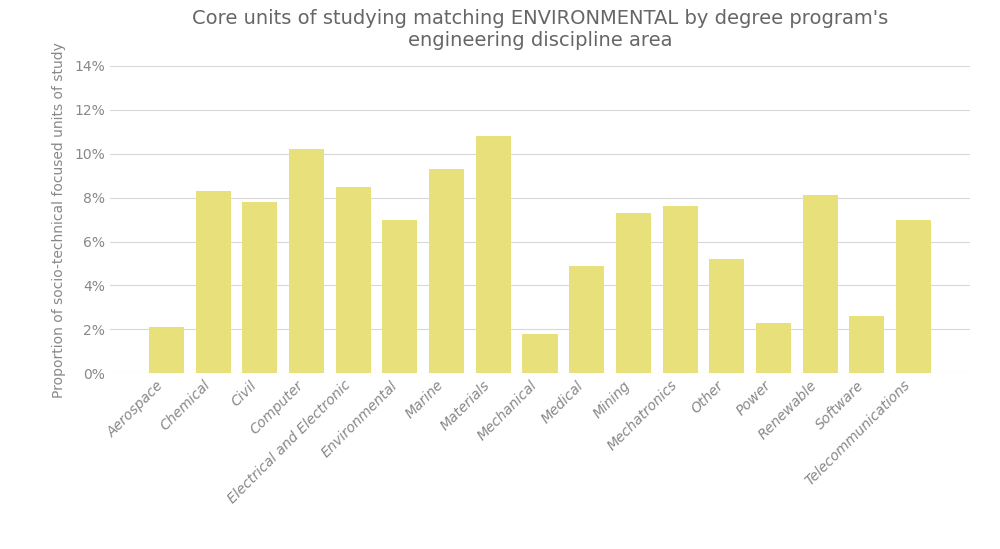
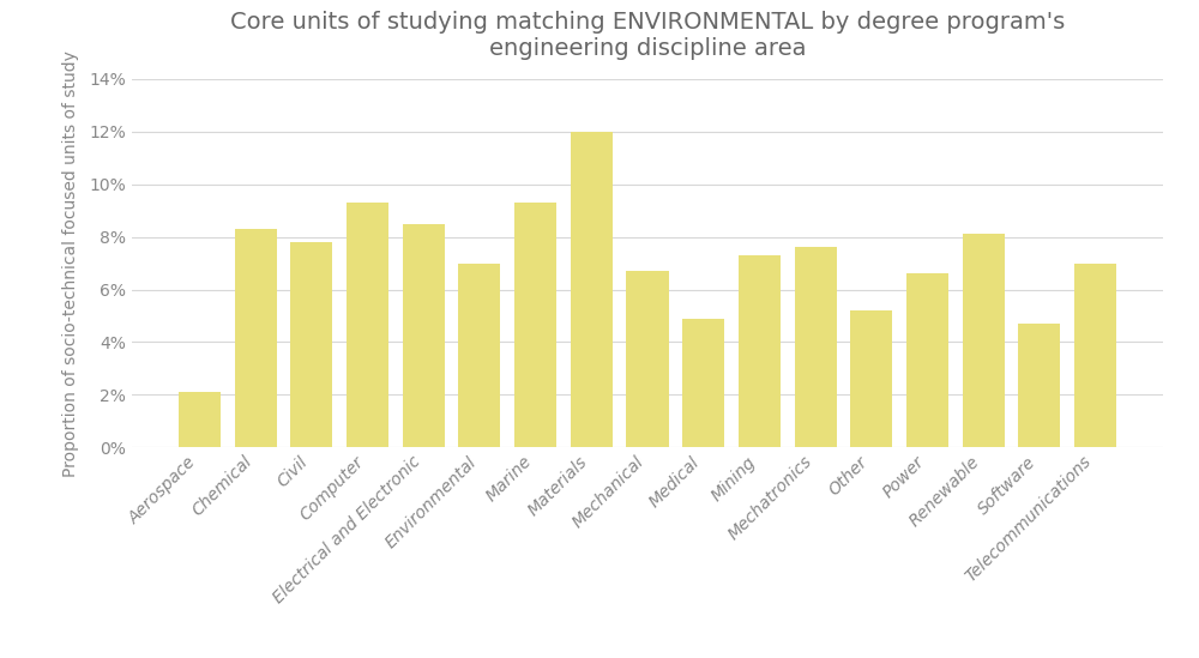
Computer: 10.2% -> 9.3%
Materials: 10.8% -> 12.0%
Mechanical: 1.8% -> 6.7%
Power: 2.3% -> 6.6%
Software: 2.6% -> 4.7%
